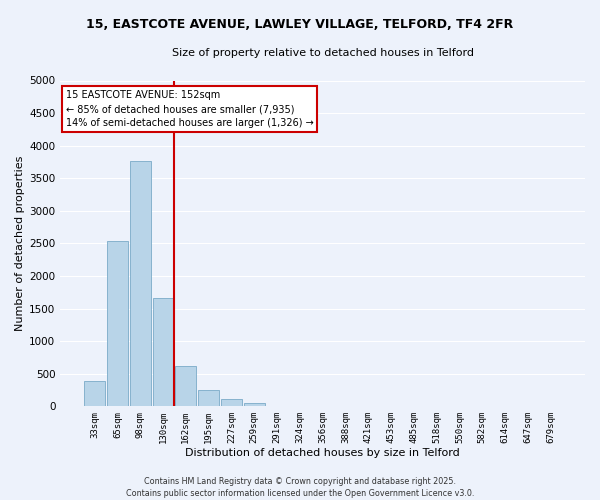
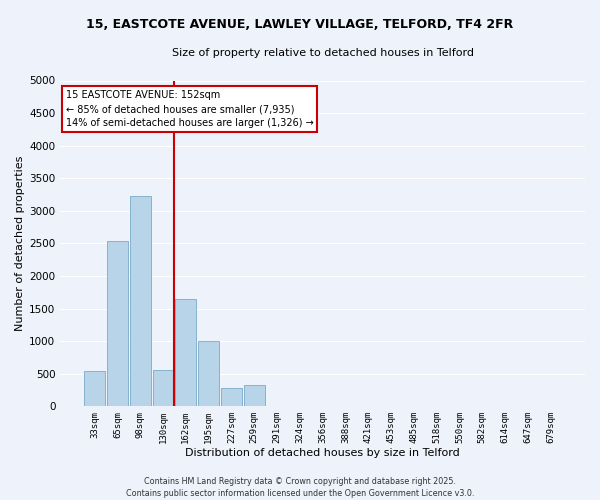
33sqm: 380 -> 540
98sqm: 3760 -> 3220
130sqm: 1660 -> 560
162sqm: 620 -> 1640
195sqm: 250 -> 1000
227sqm: 110 -> 280
259sqm: 50 -> 320
